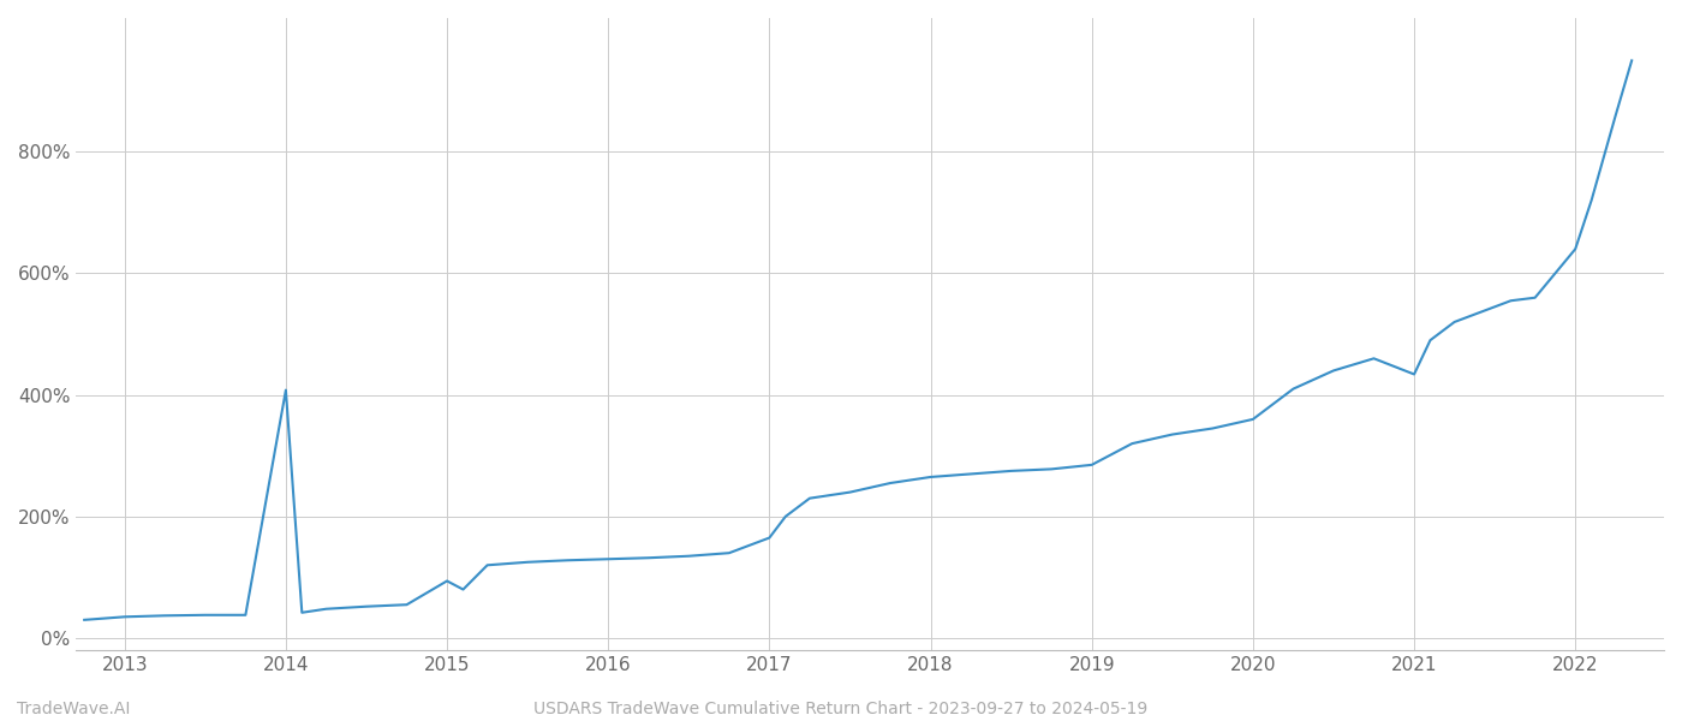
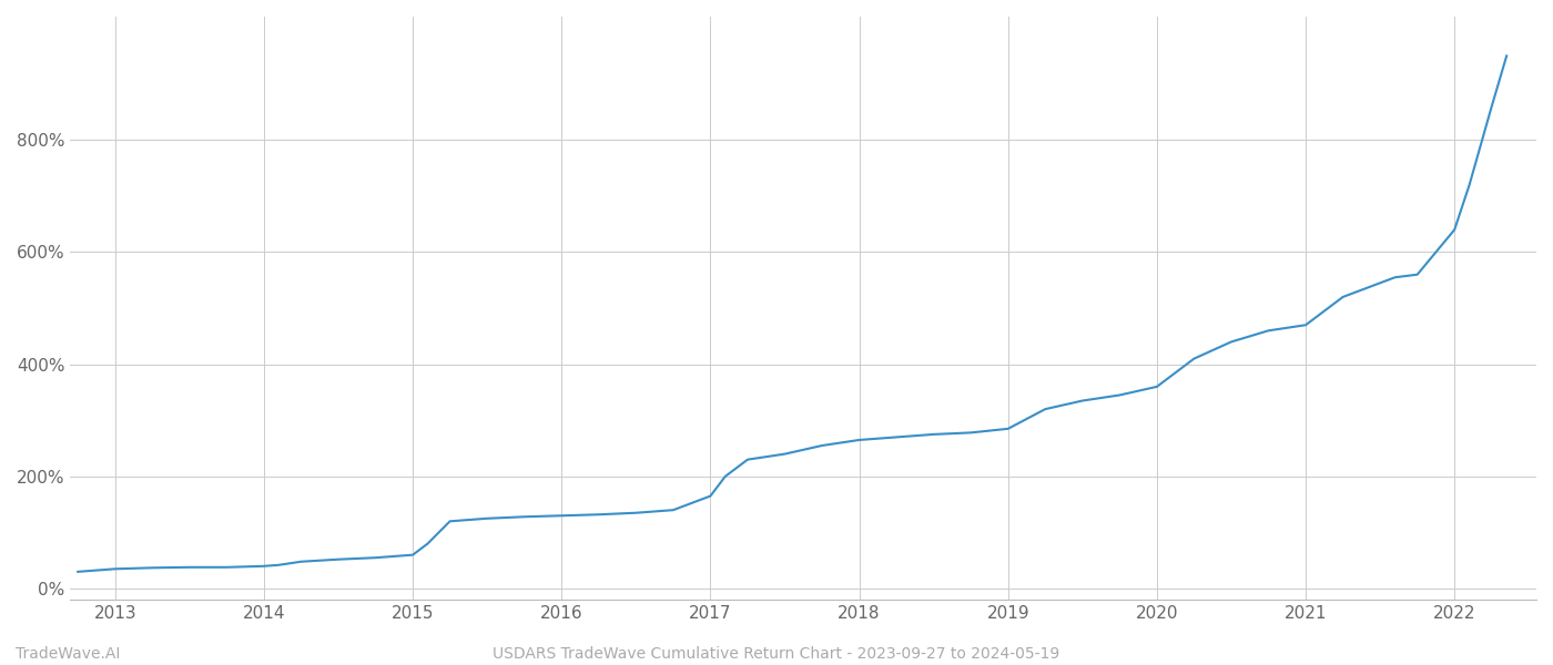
2014: 408% -> 40%
2015: 94% -> 60%
2021: 434% -> 470%
